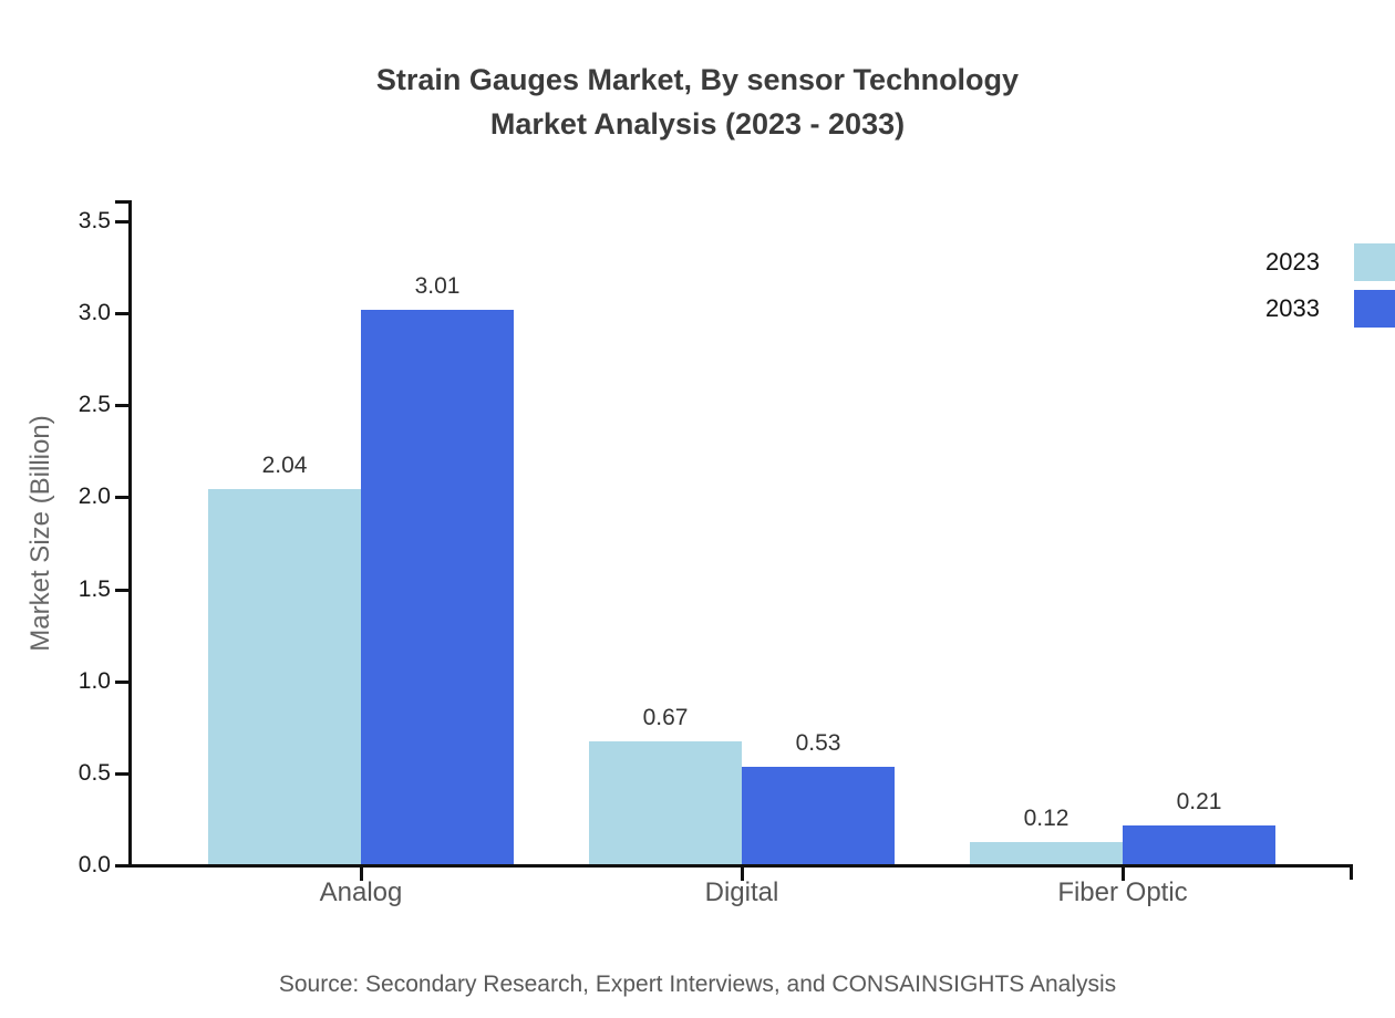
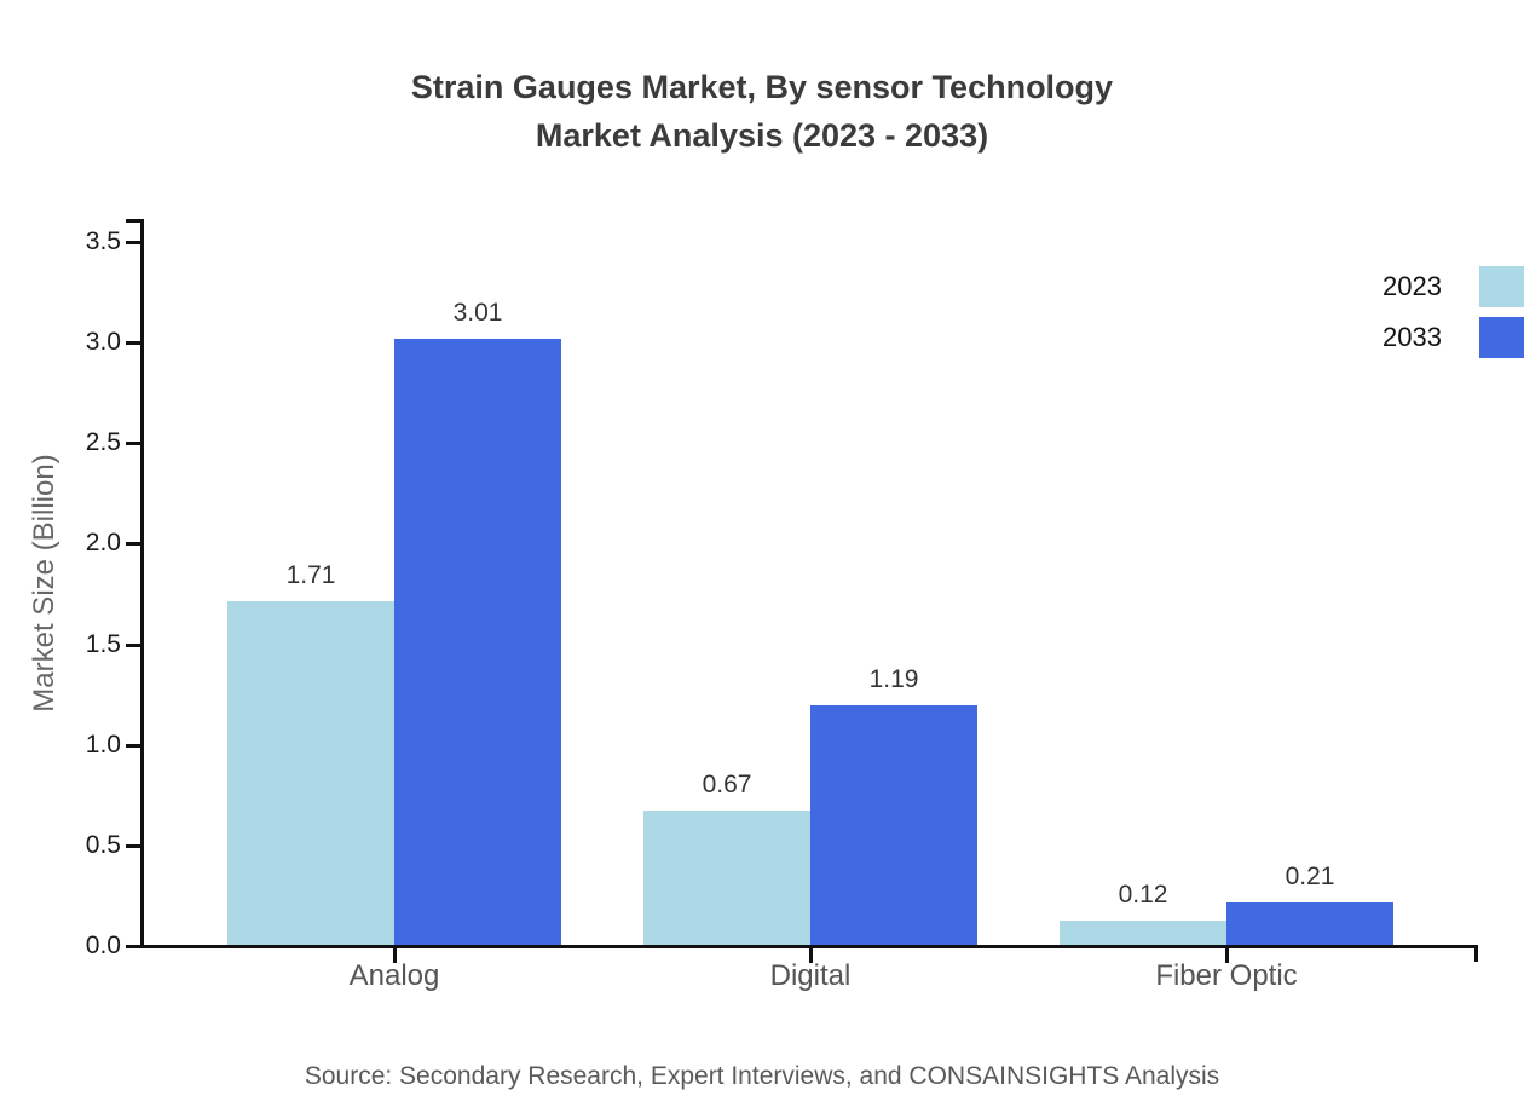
2023/Analog: 2.04 -> 1.71
2033/Digital: 0.53 -> 1.19
